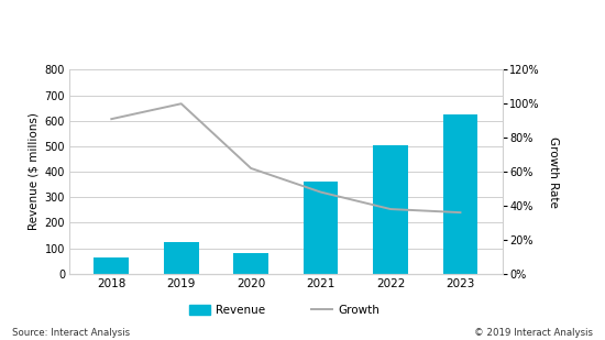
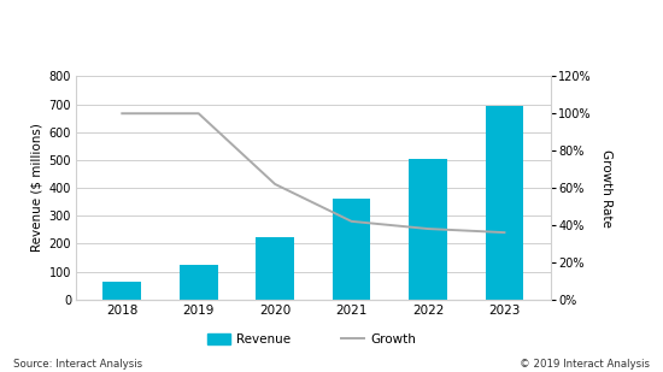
Growth/2018: 91% -> 100%
Revenue/2020: 80 -> 225
Growth/2021: 48% -> 42%
Revenue/2023: 625 -> 695
